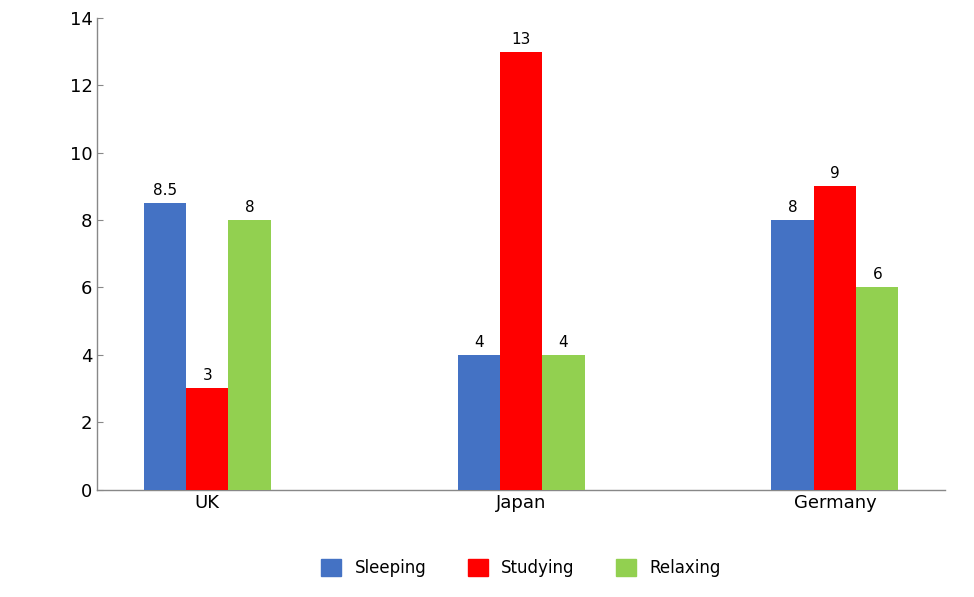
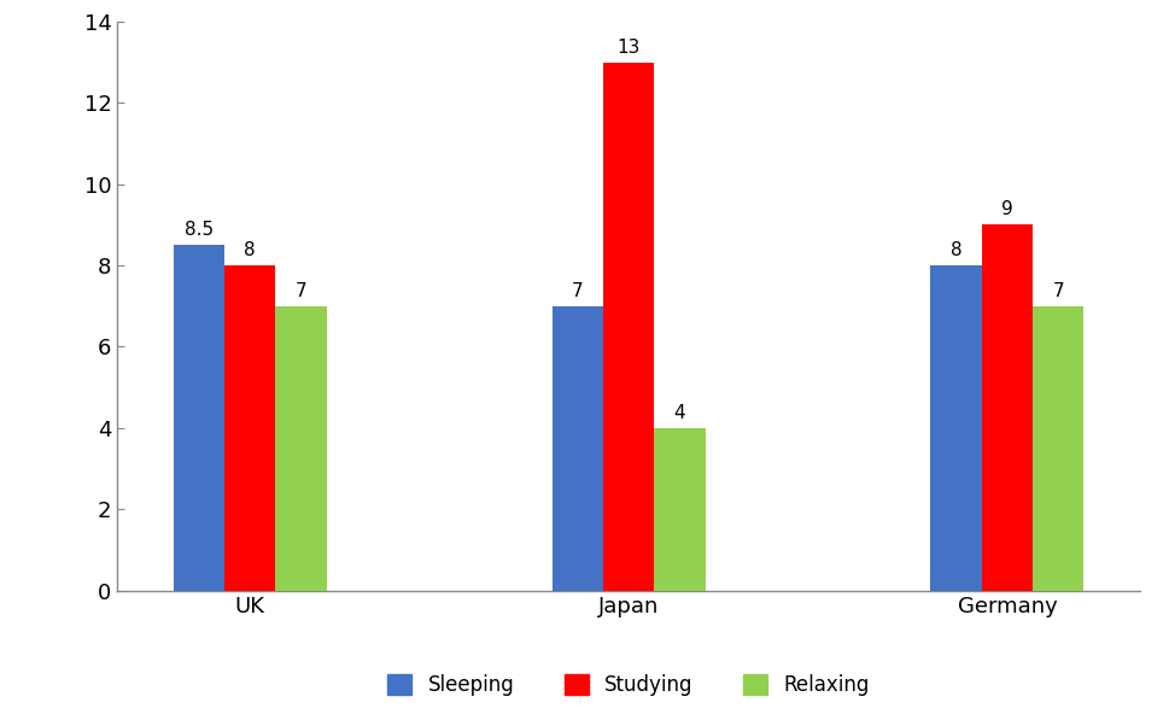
Studying/UK: 3 -> 8
Relaxing/UK: 8 -> 7
Sleeping/Japan: 4 -> 7
Relaxing/Germany: 6 -> 7
